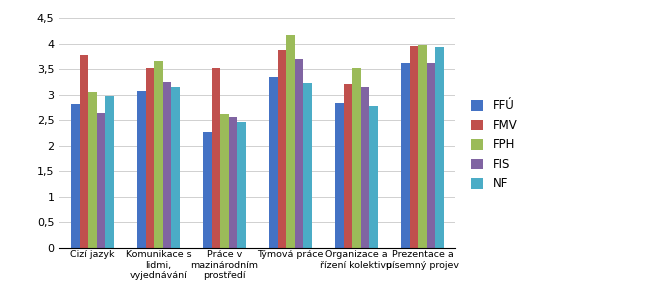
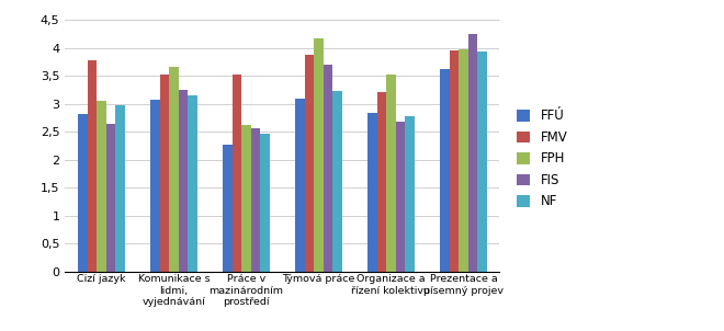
FFÚ/Týmová práce: 3,35 -> 3,10
FIS/Organizace a řízení kolektivu: 3,14 -> 2,68
FIS/Prezentace a písemný projev: 3,62 -> 4,24
